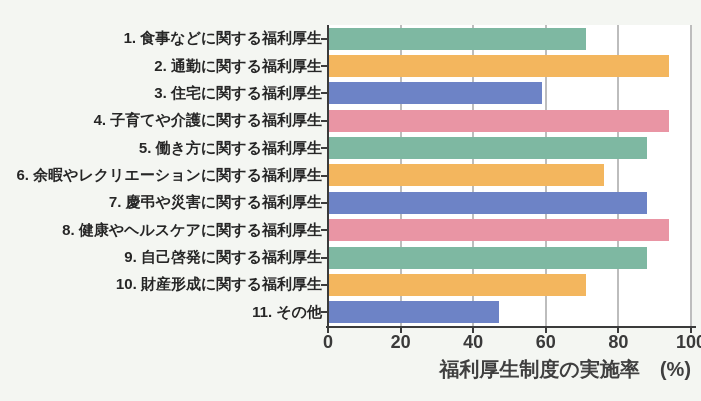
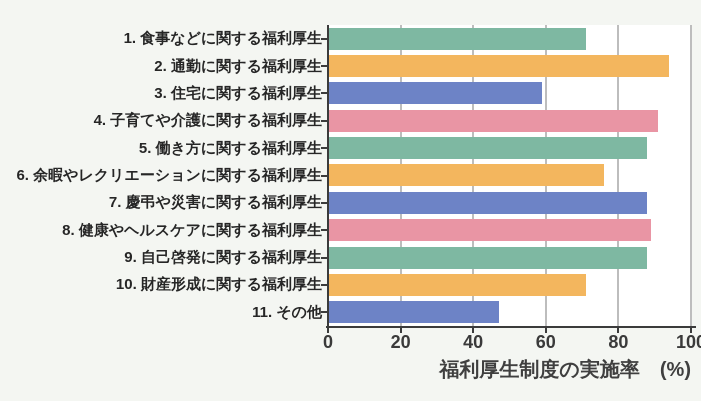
4. 子育てや介護に関する福利厚生: 94 -> 91
8. 健康やヘルスケアに関する福利厚生: 94 -> 89
